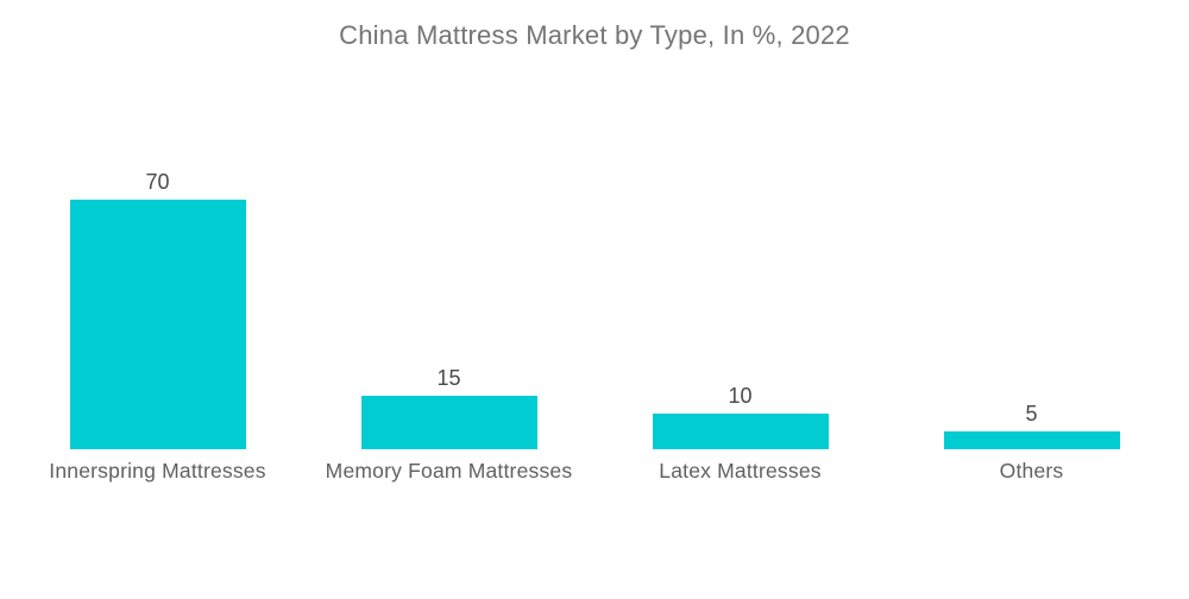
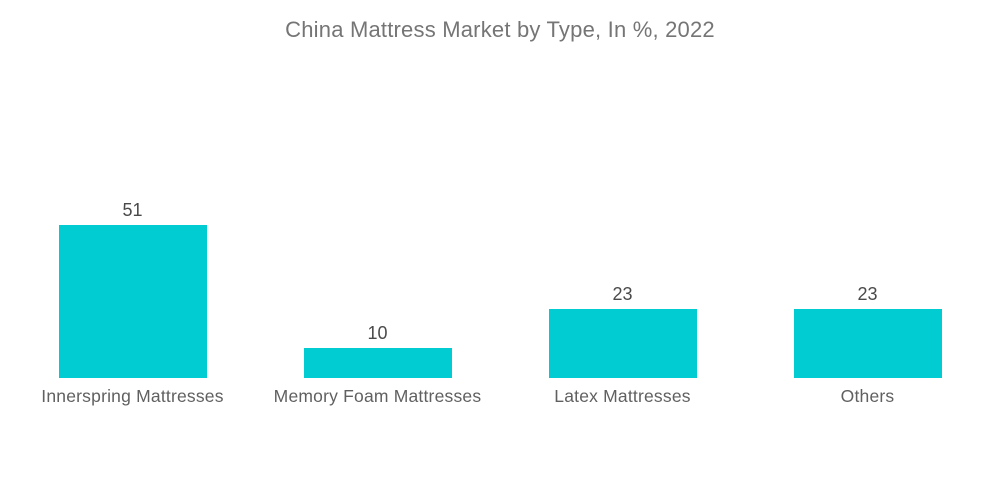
Innerspring Mattresses: 70 -> 51
Memory Foam Mattresses: 15 -> 10
Latex Mattresses: 10 -> 23
Others: 5 -> 23
